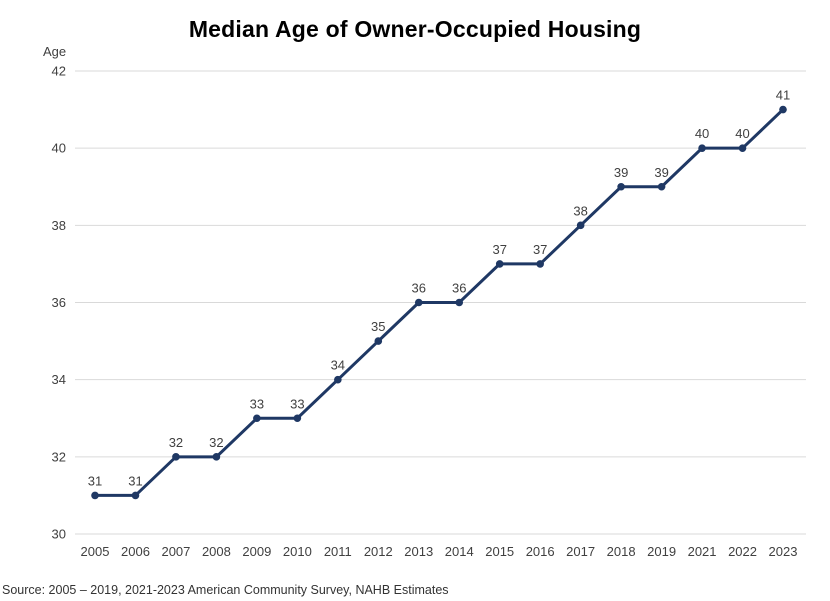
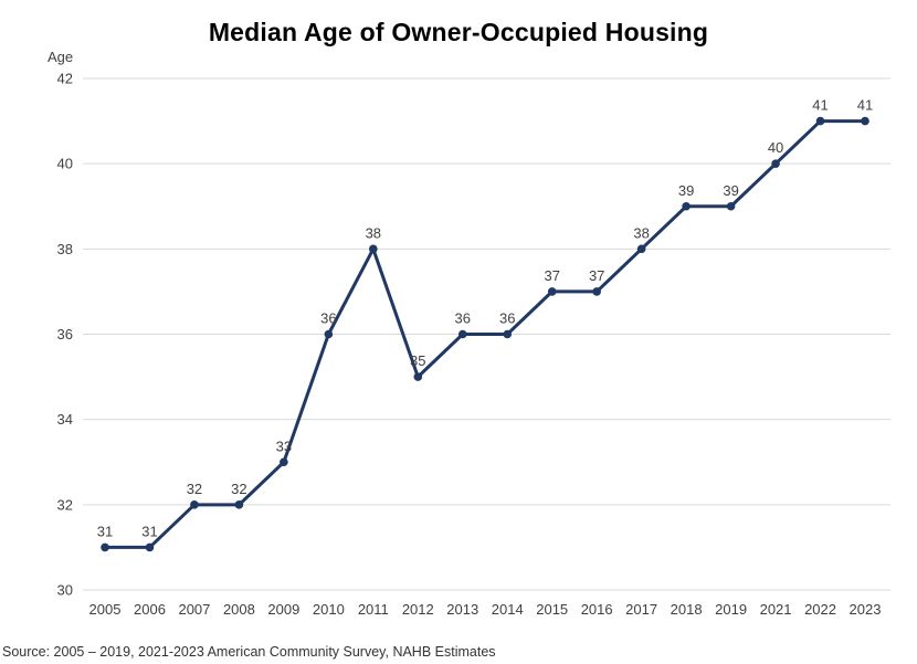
2010: 33 -> 36
2011: 34 -> 38
2022: 40 -> 41
